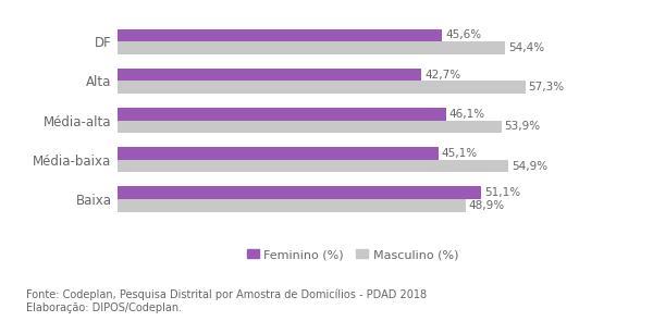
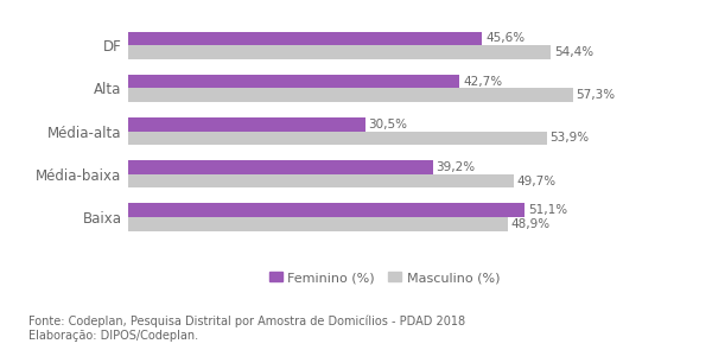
Feminino (%)/Média-alta: 46,1% -> 30,5%
Feminino (%)/Média-baixa: 45,1% -> 39,2%
Masculino (%)/Média-baixa: 54,9% -> 49,7%
